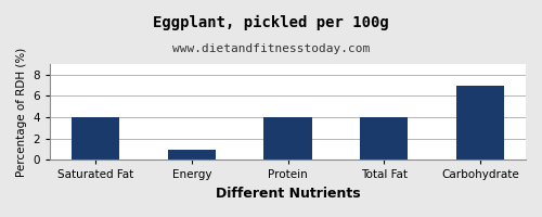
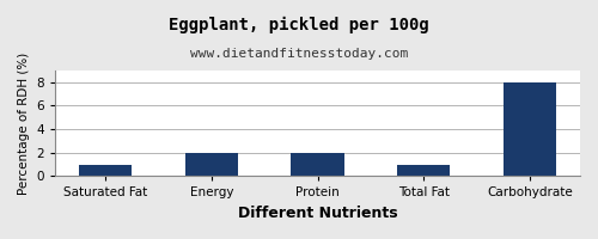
Saturated Fat: 4 -> 1
Energy: 1 -> 2
Protein: 4 -> 2
Total Fat: 4 -> 1
Carbohydrate: 7 -> 8
